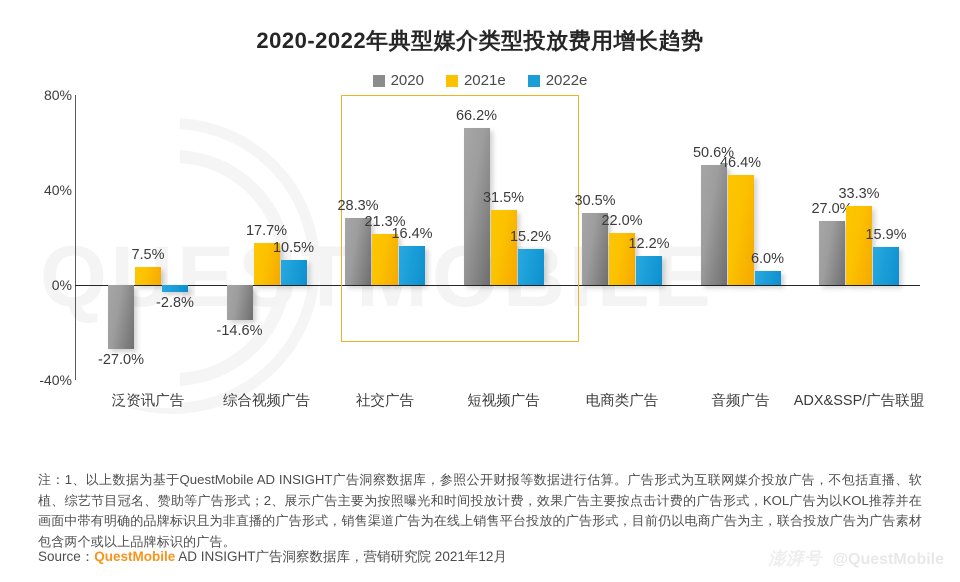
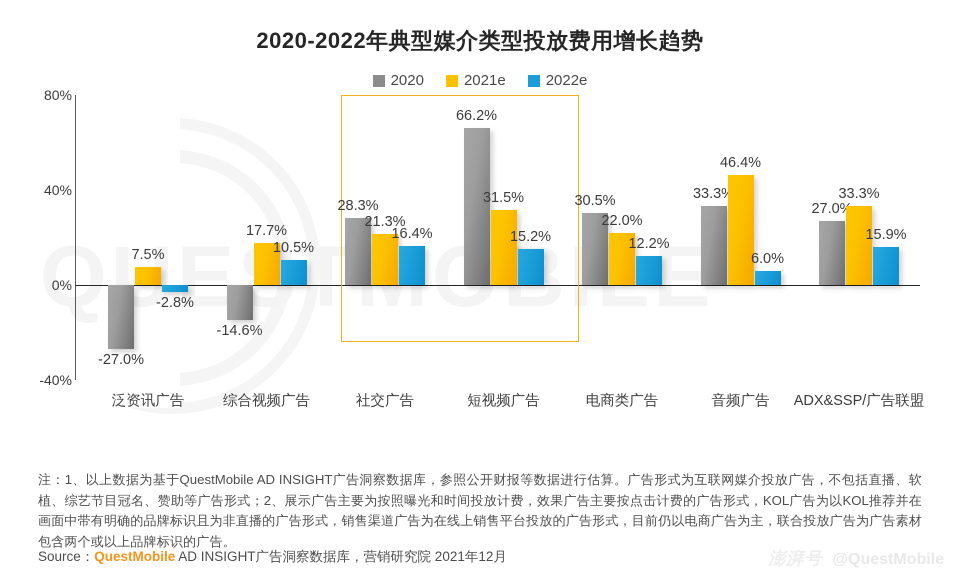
2020/音频广告: 50.6% -> 33.3%
